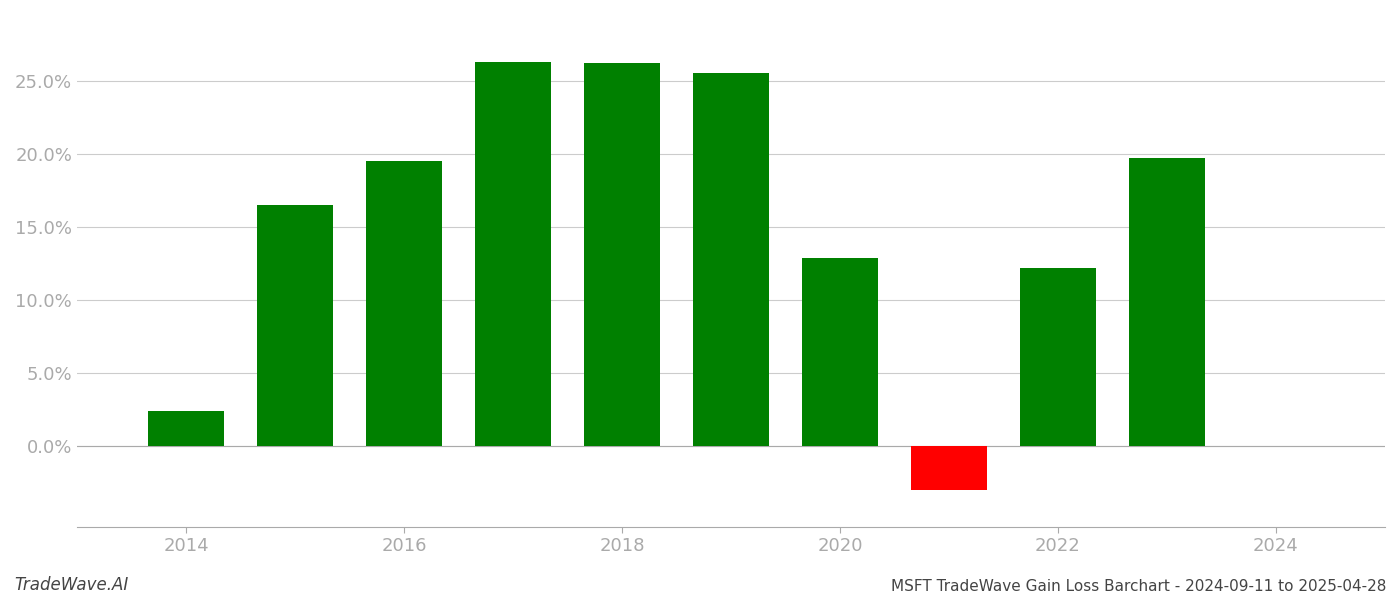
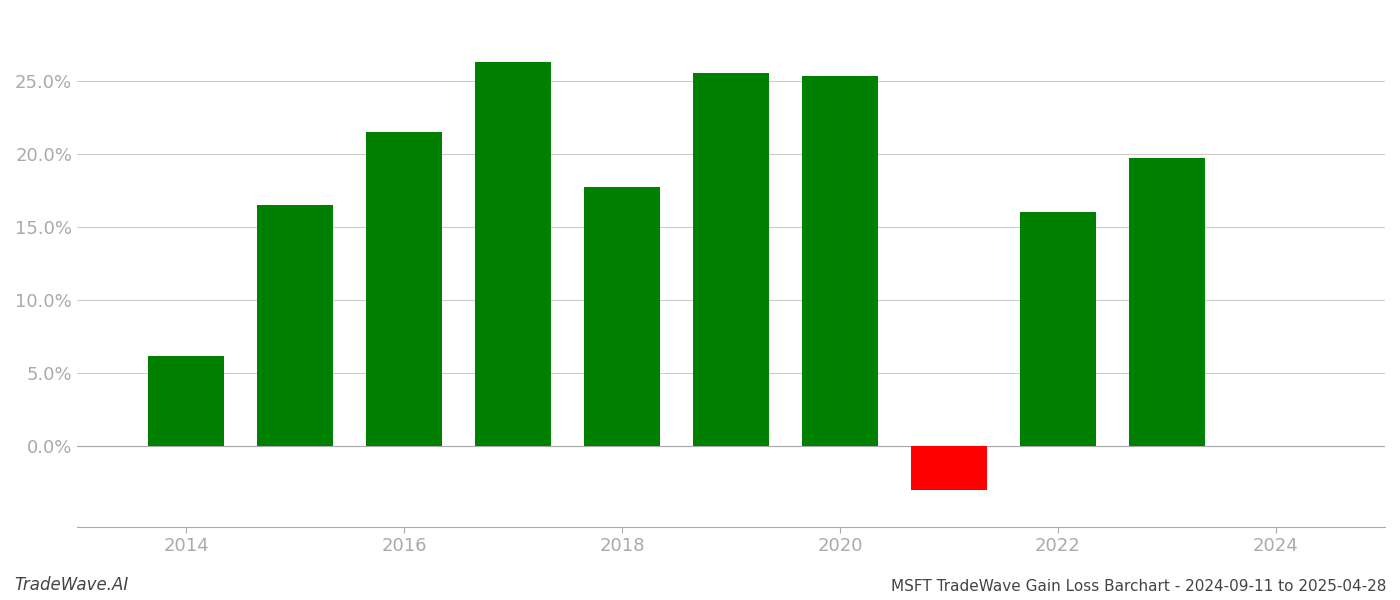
2014: 2.4% -> 6.2%
2016: 19.5% -> 21.5%
2018: 26.2% -> 17.7%
2020: 12.9% -> 25.3%
2022: 12.2% -> 16.0%
